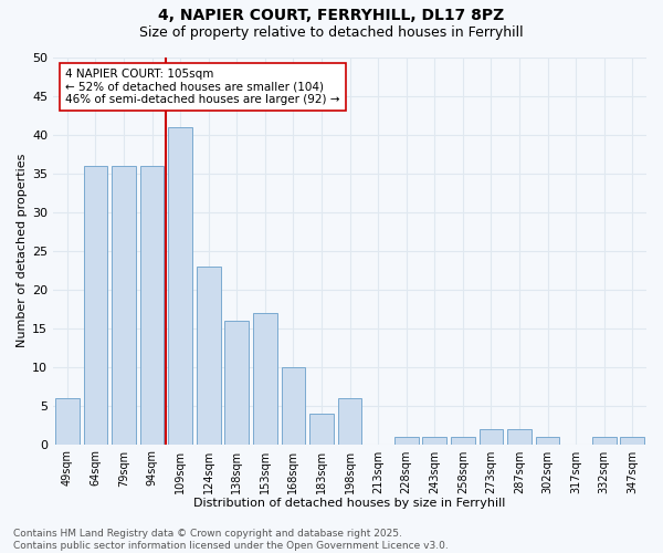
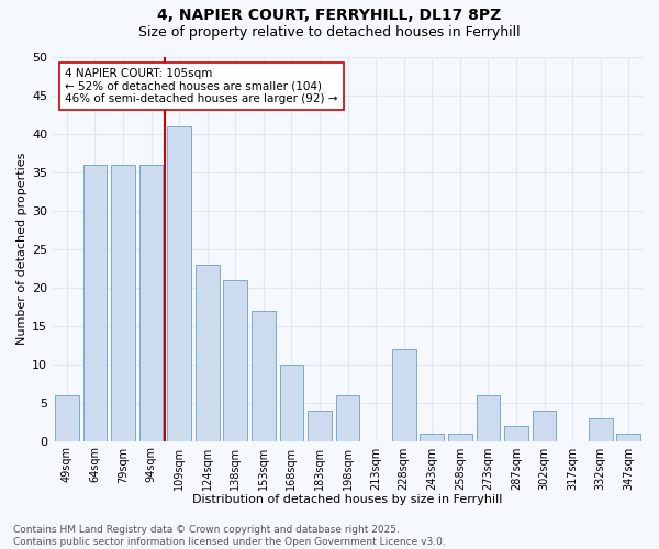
138sqm: 16 -> 21
228sqm: 1 -> 12
273sqm: 2 -> 6
302sqm: 1 -> 4
332sqm: 1 -> 3
